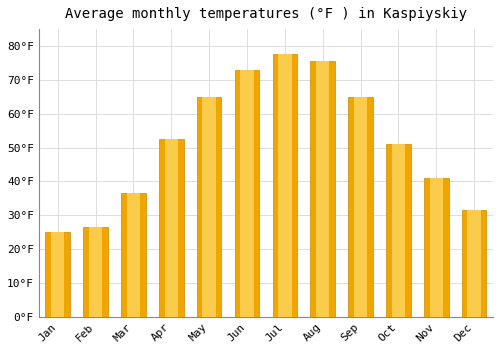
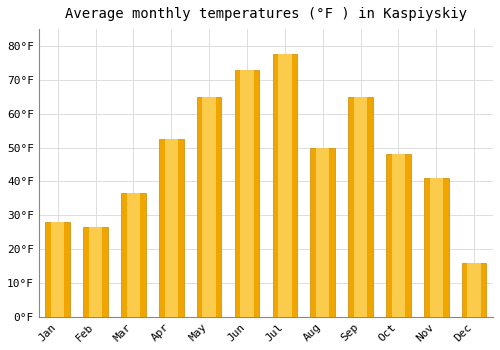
Jan: 25.0°F -> 28.0°F
Aug: 75.5°F -> 50.0°F
Oct: 51.0°F -> 48.0°F
Dec: 31.5°F -> 16.0°F
